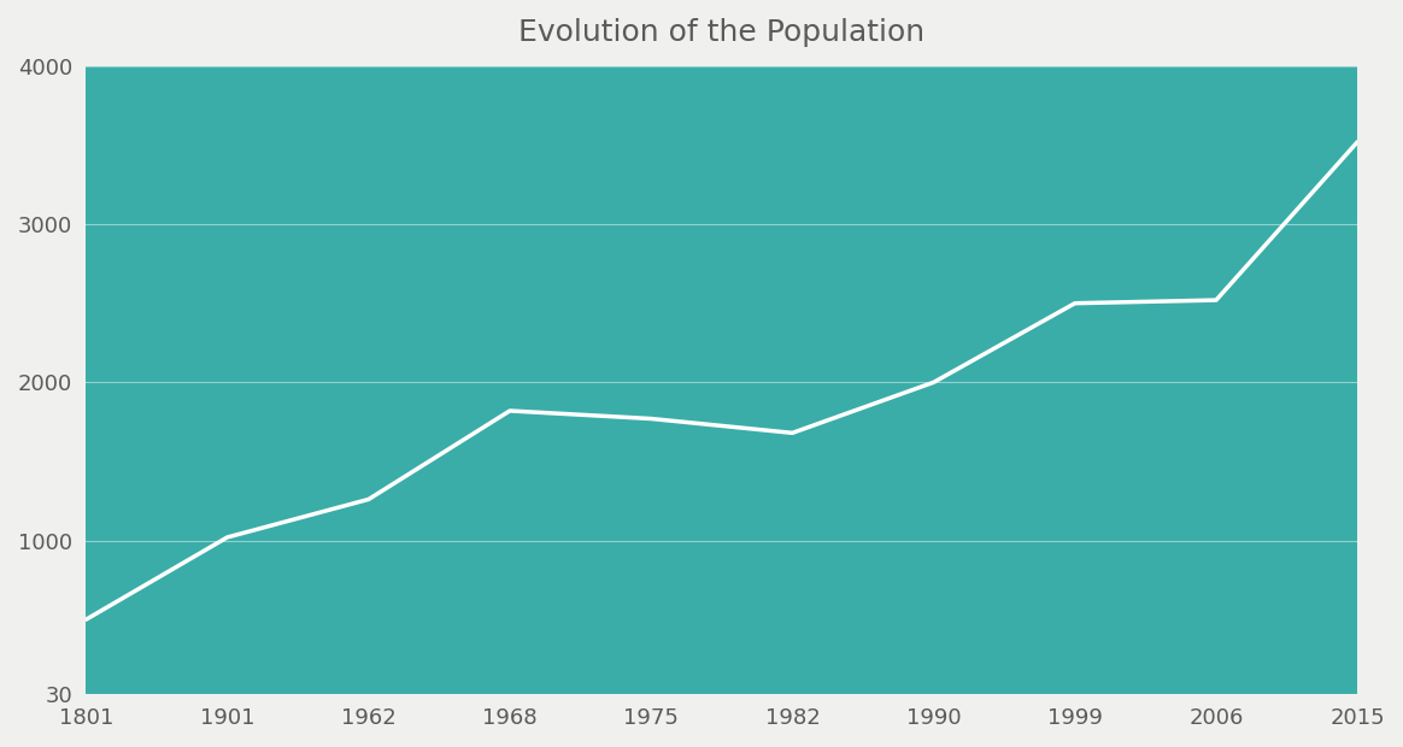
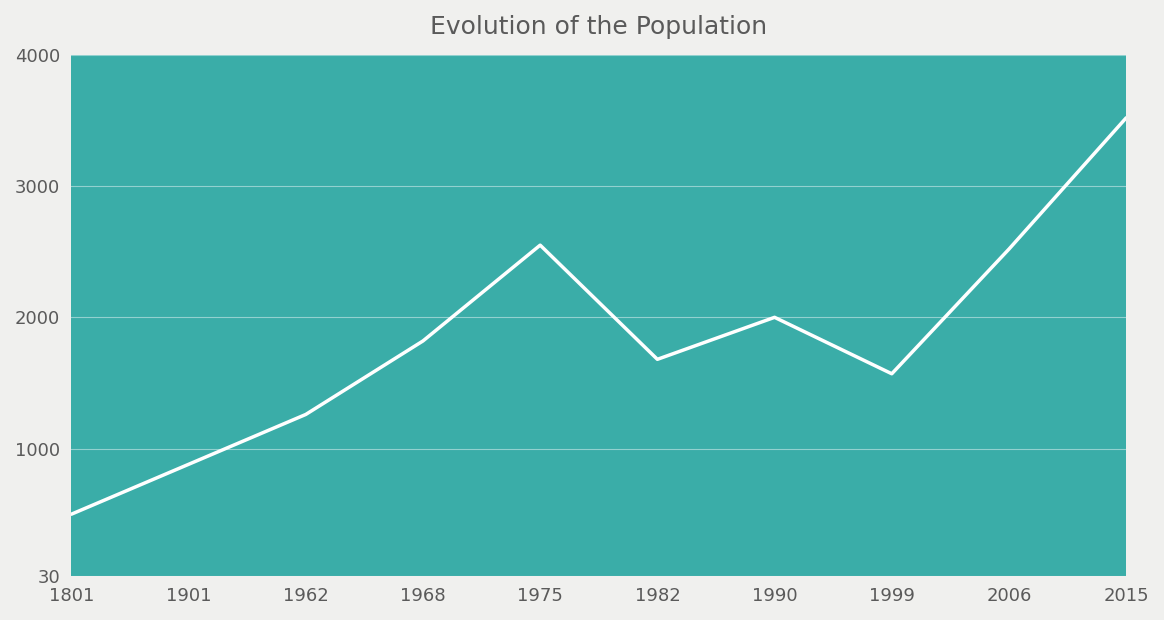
1901: 1020 -> 880
1975: 1770 -> 2550
1999: 2500 -> 1570
